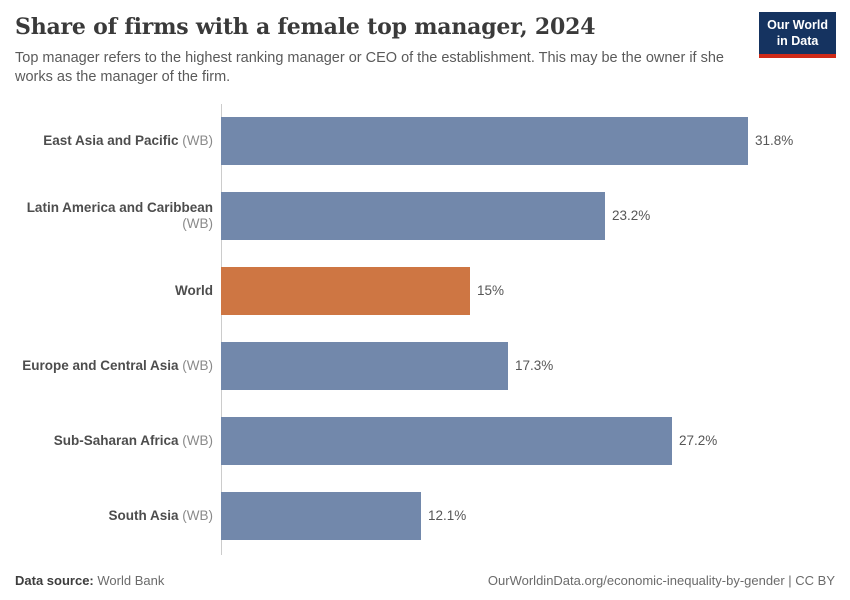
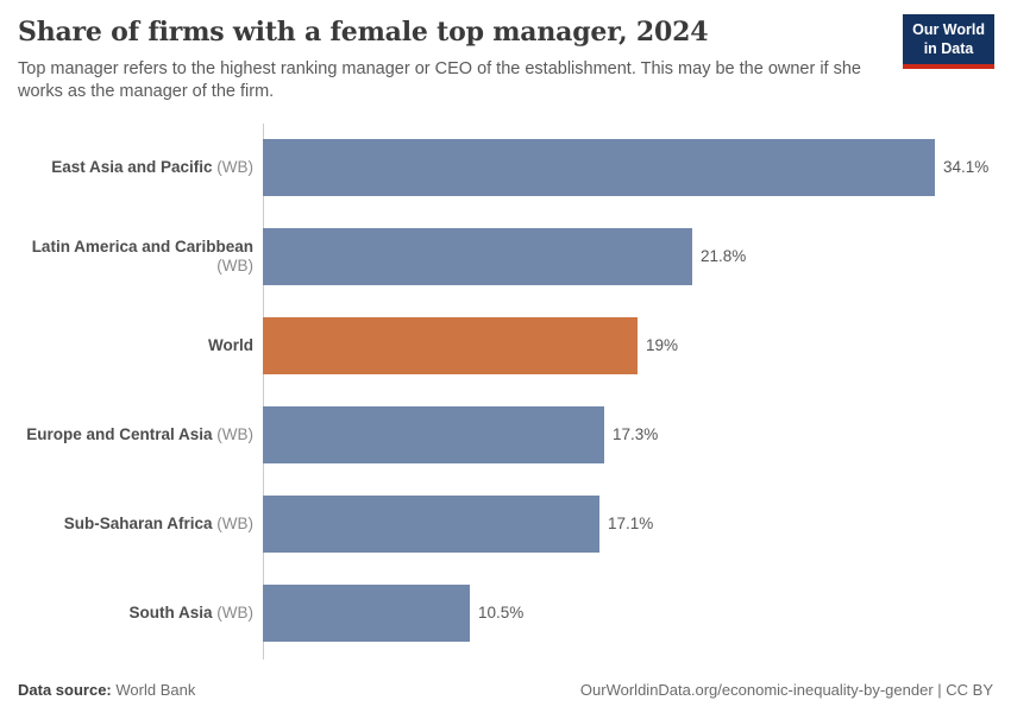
East Asia and Pacific: 31.8% -> 34.1%
Latin America and Caribbean: 23.2% -> 21.8%
World: 15% -> 19%
Sub-Saharan Africa: 27.2% -> 17.1%
South Asia: 12.1% -> 10.5%
